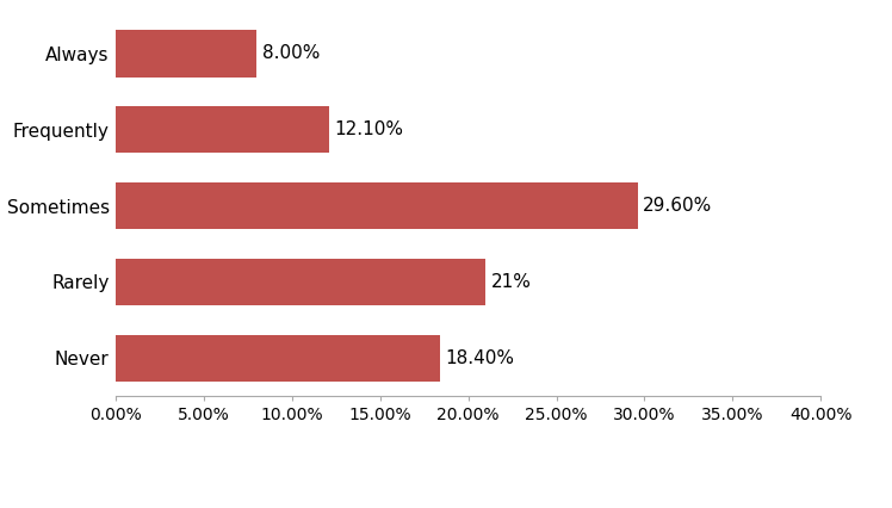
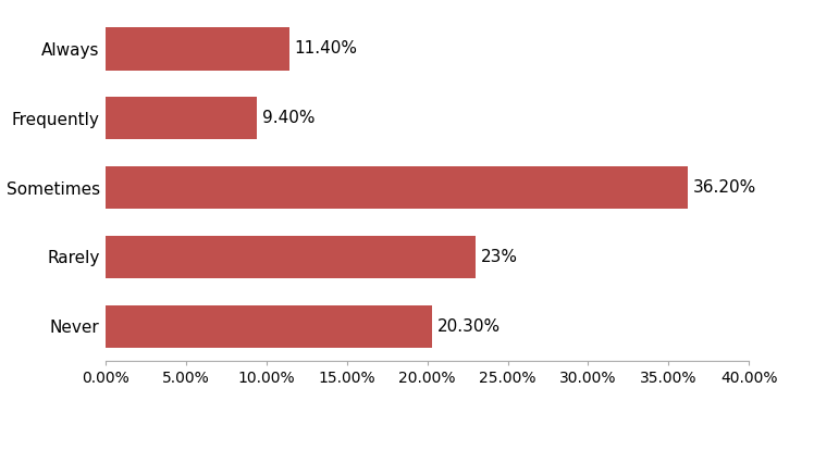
Always: 8.00% -> 11.40%
Frequently: 12.10% -> 9.40%
Sometimes: 29.60% -> 36.20%
Rarely: 21% -> 23%
Never: 18.40% -> 20.30%
